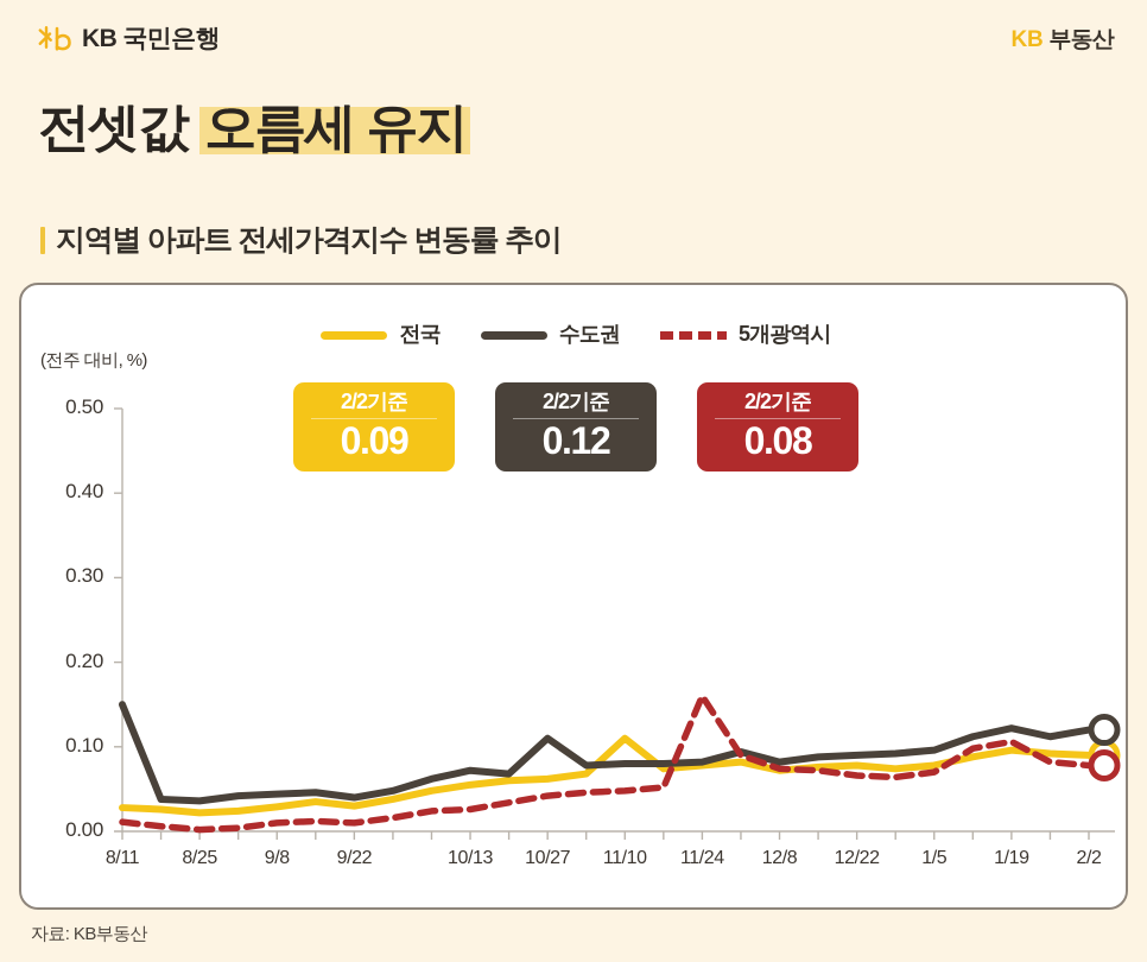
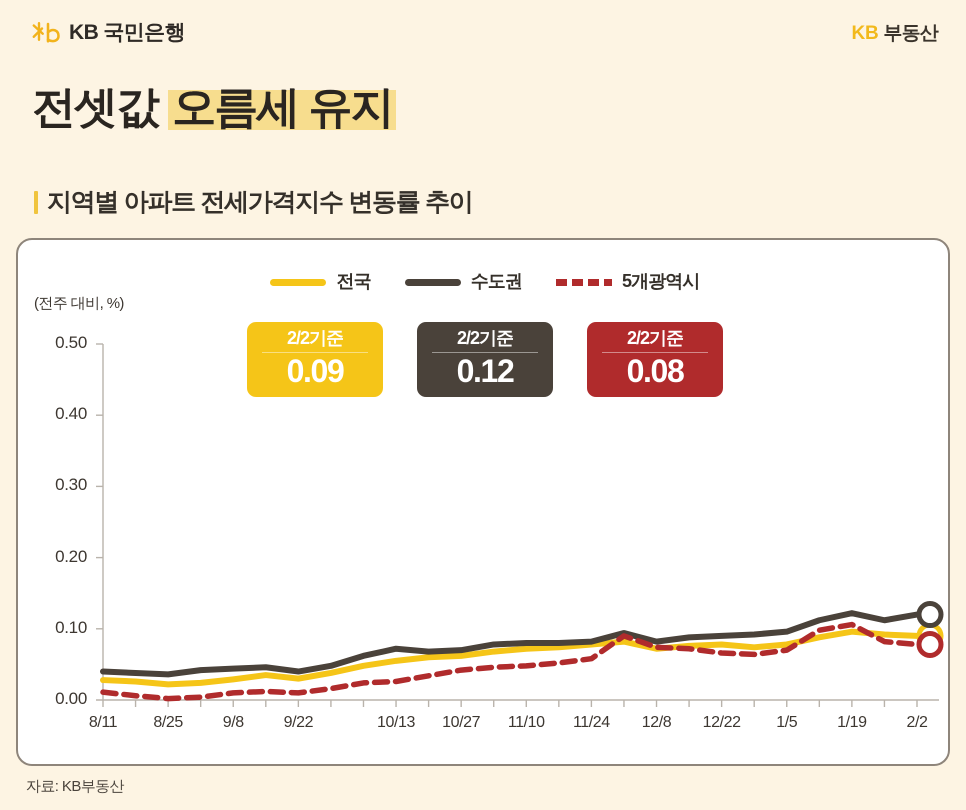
수도권/8/11: 0.15 -> 0.04
수도권/10/27: 0.11 -> 0.07
전국/11/10: 0.11 -> 0.07
5개광역시/11/24: 0.16 -> 0.06
